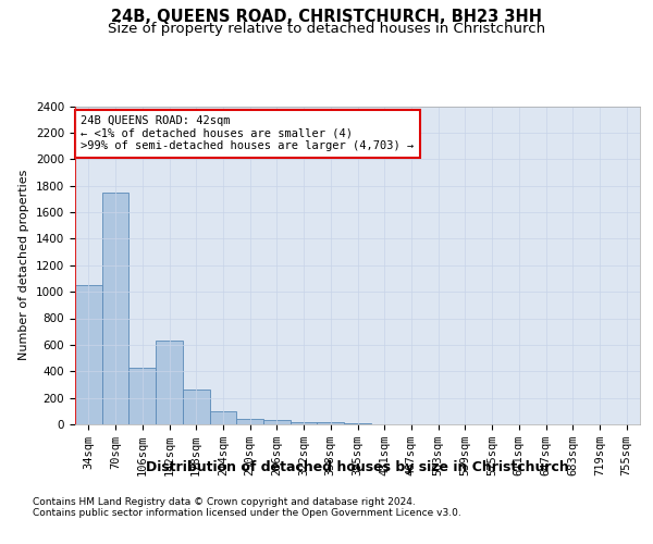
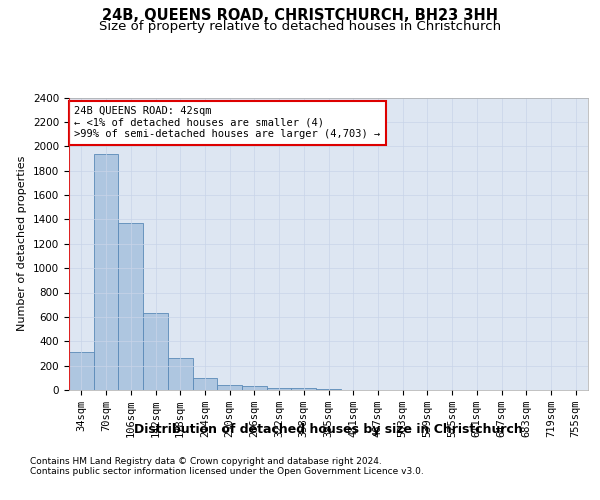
34sqm: 1050 -> 310
70sqm: 1750 -> 1940
106sqm: 430 -> 1370
